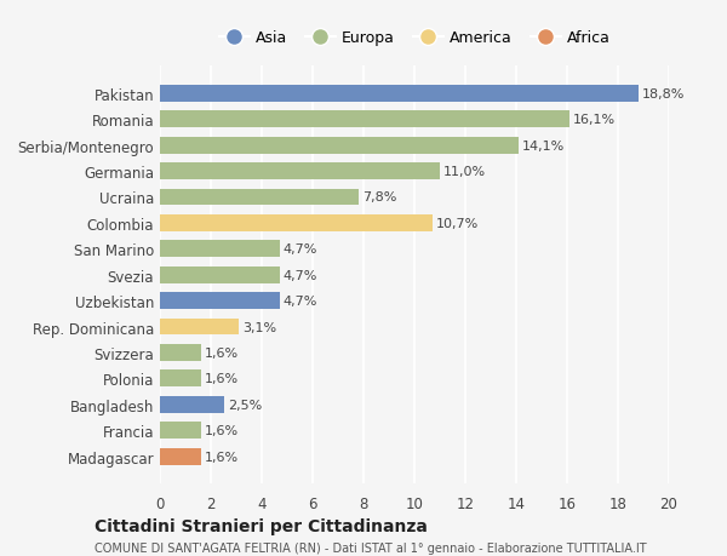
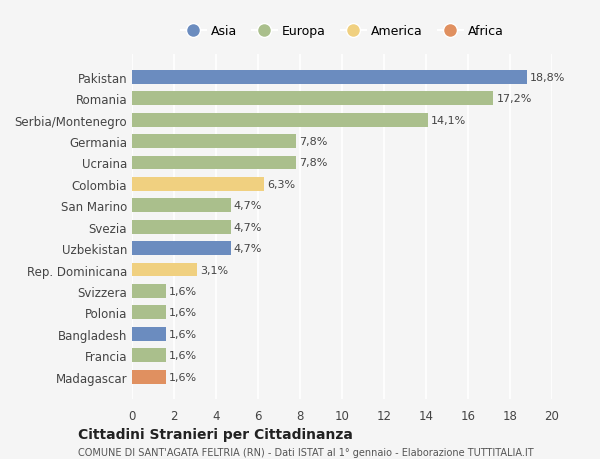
Romania: 16,1% -> 17,2%
Germania: 11,0% -> 7,8%
Colombia: 10,7% -> 6,3%
Bangladesh: 2,5% -> 1,6%
